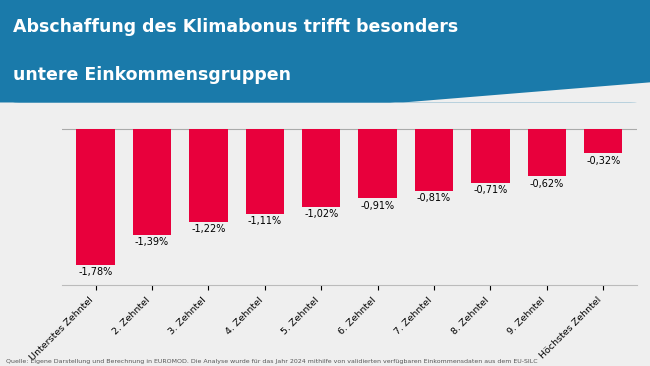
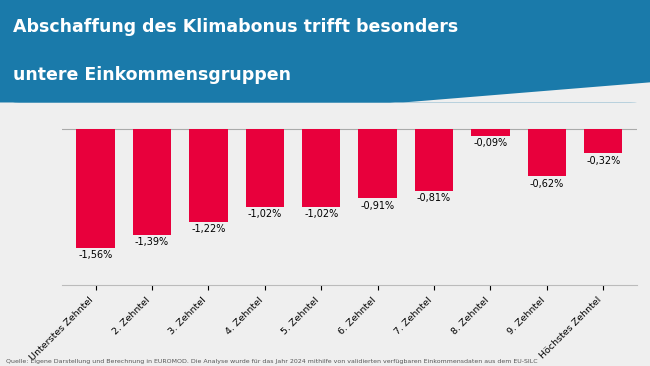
Unterstes Zehntel: -1,78% -> -1,56%
4. Zehntel: -1,11% -> -1,02%
8. Zehntel: -0,71% -> -0,09%
